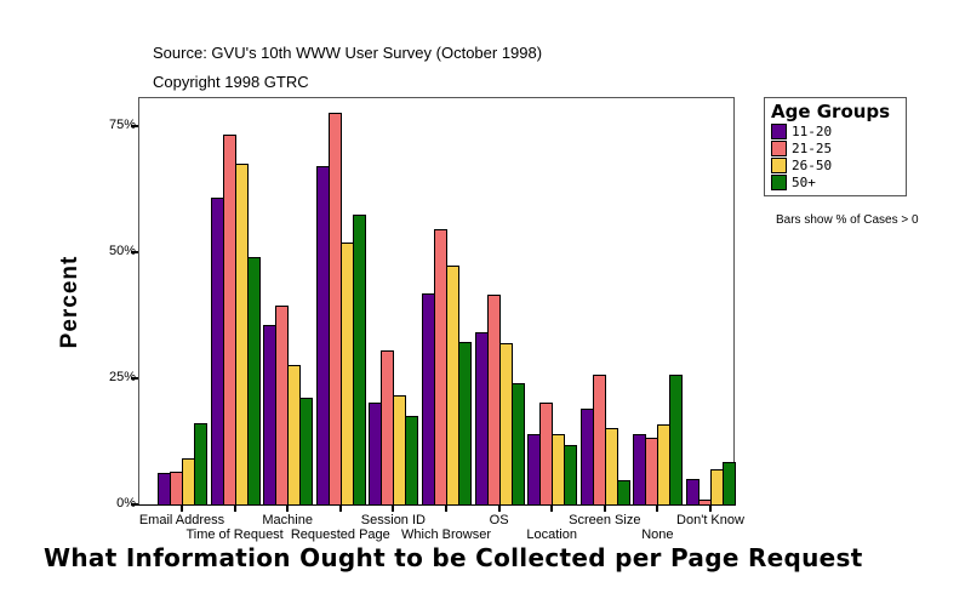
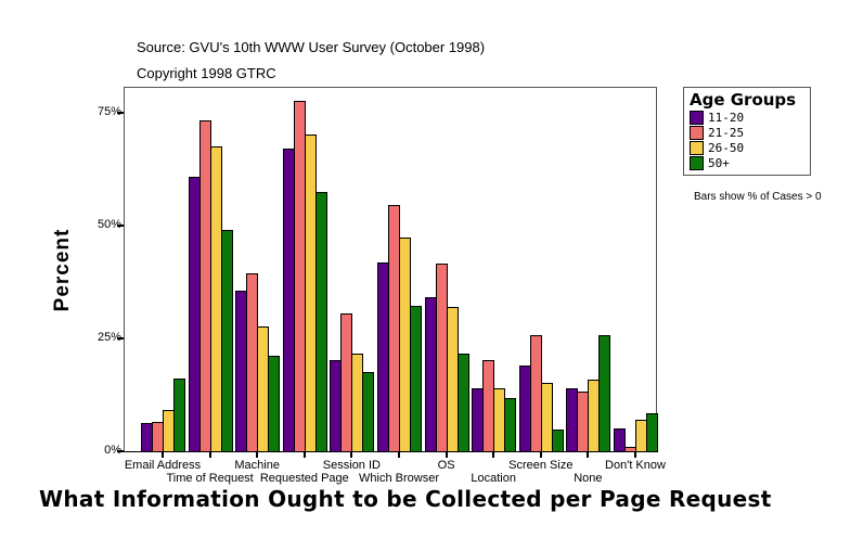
26-50/Requested Page: 52% -> 70%
50+/OS: 24% -> 22%
